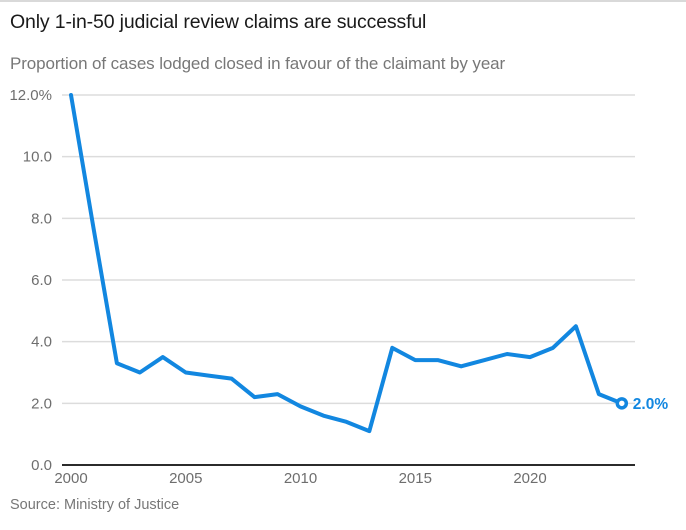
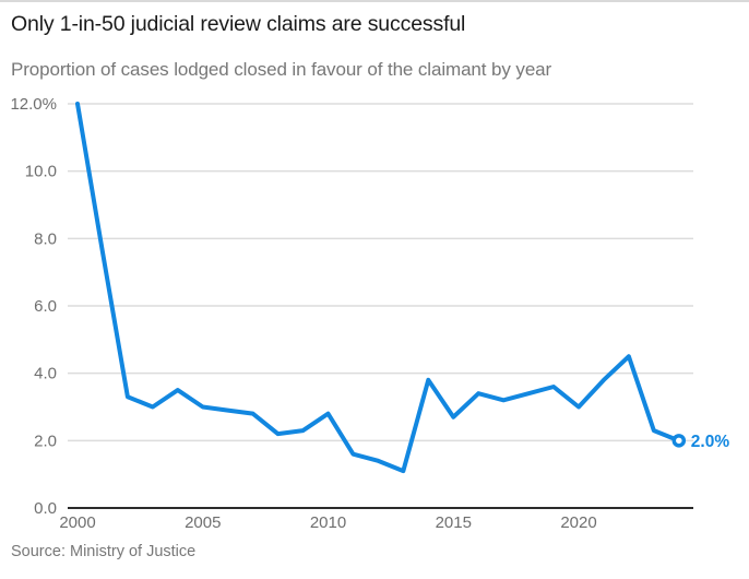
2010: 1.9% -> 2.8%
2015: 3.4% -> 2.7%
2020: 3.5% -> 3.0%
